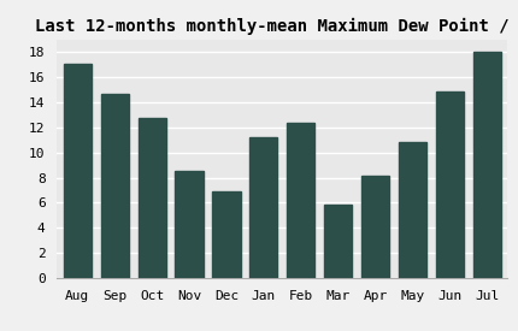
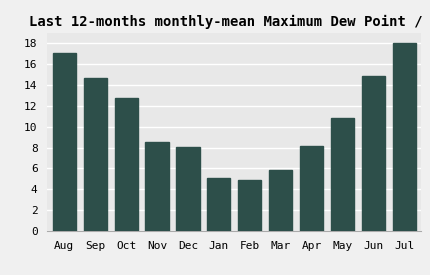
Dec: 6.9 -> 8.1
Jan: 11.2 -> 5.1
Feb: 12.4 -> 4.9
